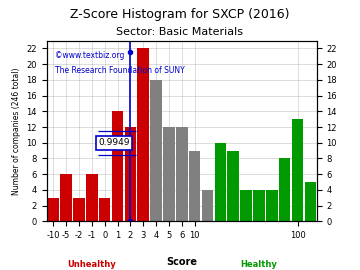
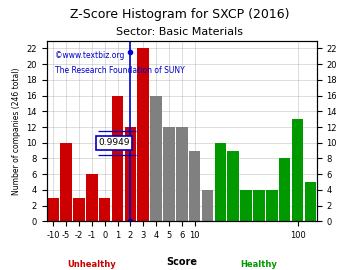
-5: 6 -> 10
1: 14 -> 16
4: 18 -> 16
